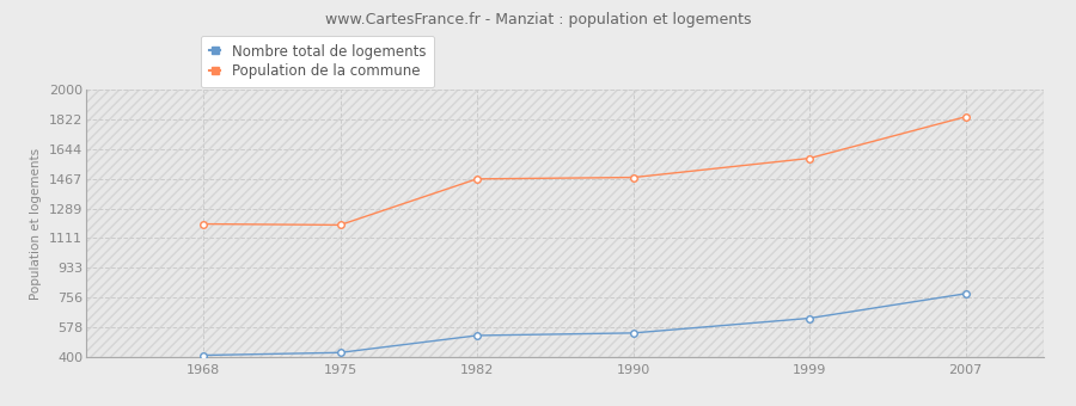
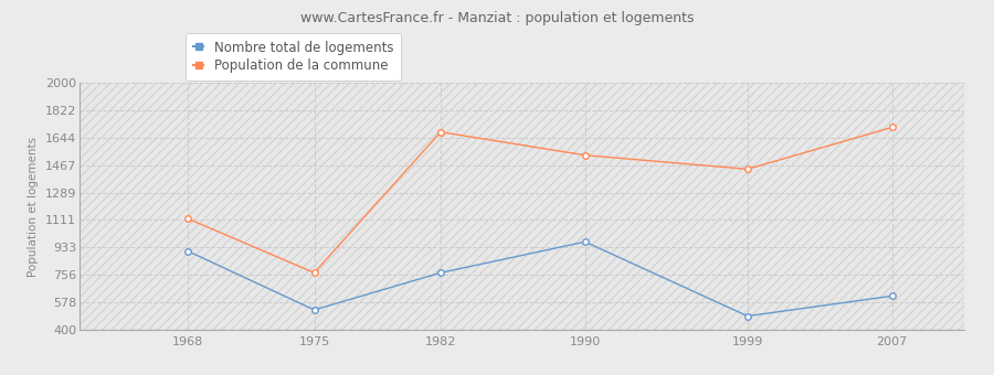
Nombre total de logements/1968: 410 -> 910
Population de la commune/1968: 1200 -> 1120
Nombre total de logements/1975: 430 -> 530
Population de la commune/1975: 1190 -> 770
Nombre total de logements/1982: 530 -> 770
Population de la commune/1982: 1460 -> 1680
Nombre total de logements/1990: 540 -> 970
Population de la commune/1990: 1470 -> 1530
Nombre total de logements/1999: 630 -> 490
Population de la commune/1999: 1590 -> 1440
Nombre total de logements/2007: 780 -> 620
Population de la commune/2007: 1840 -> 1710
